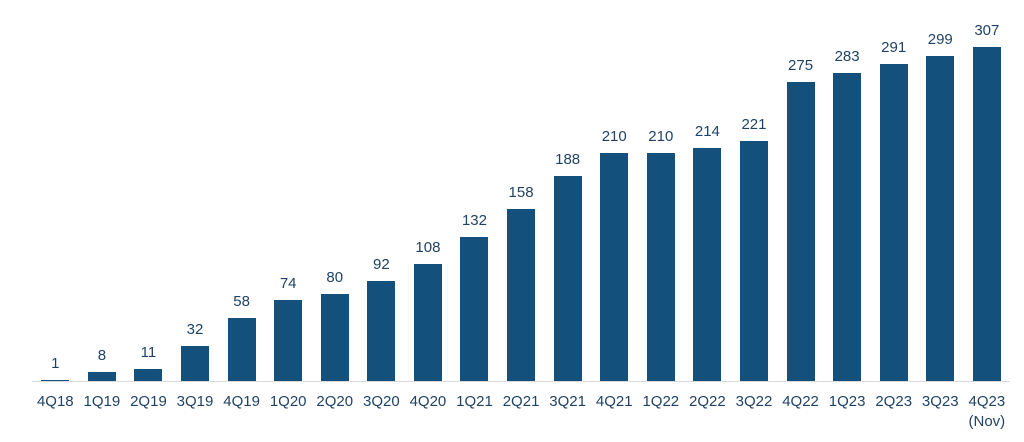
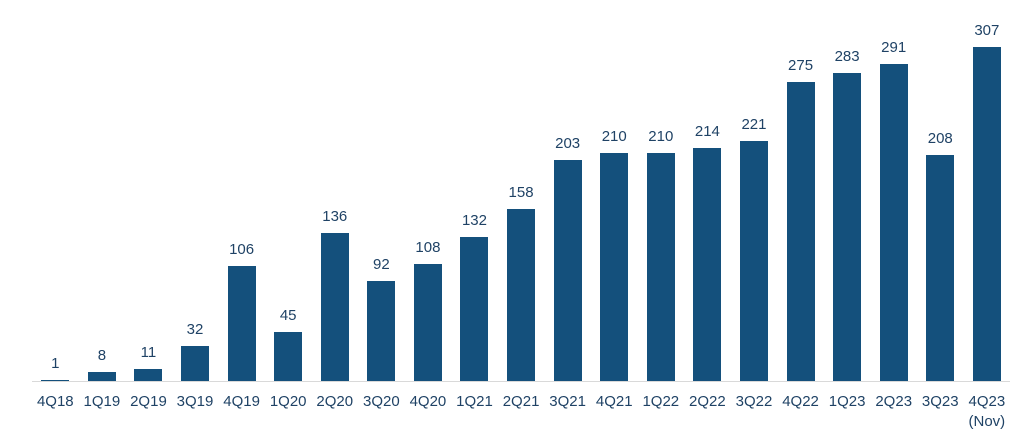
4Q19: 58 -> 106
1Q20: 74 -> 45
2Q20: 80 -> 136
3Q21: 188 -> 203
3Q23: 299 -> 208
